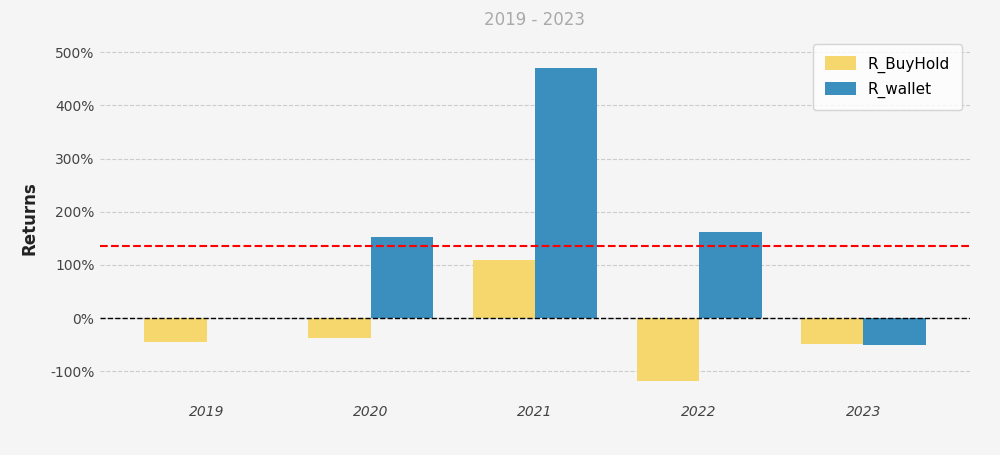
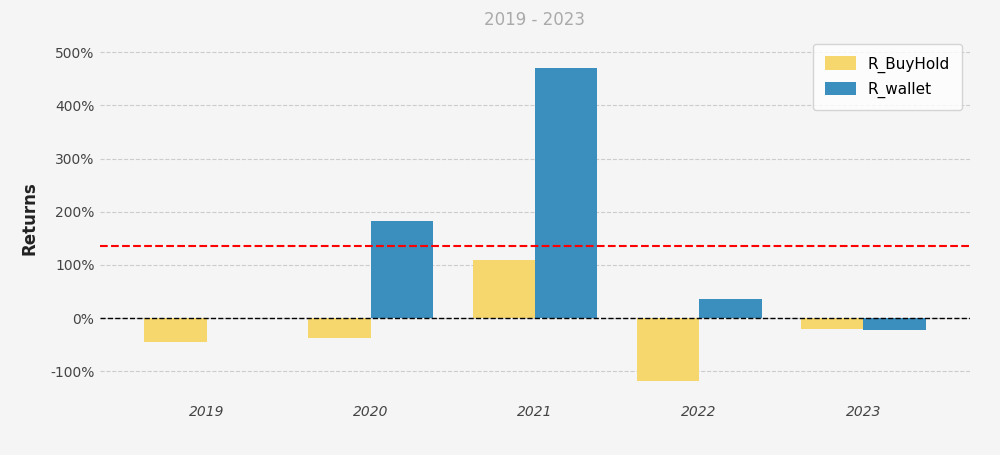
R_wallet/2020: 152% -> 182%
R_wallet/2022: 162% -> 35%
R_BuyHold/2023: -48% -> -20%
R_wallet/2023: -50% -> -22%
